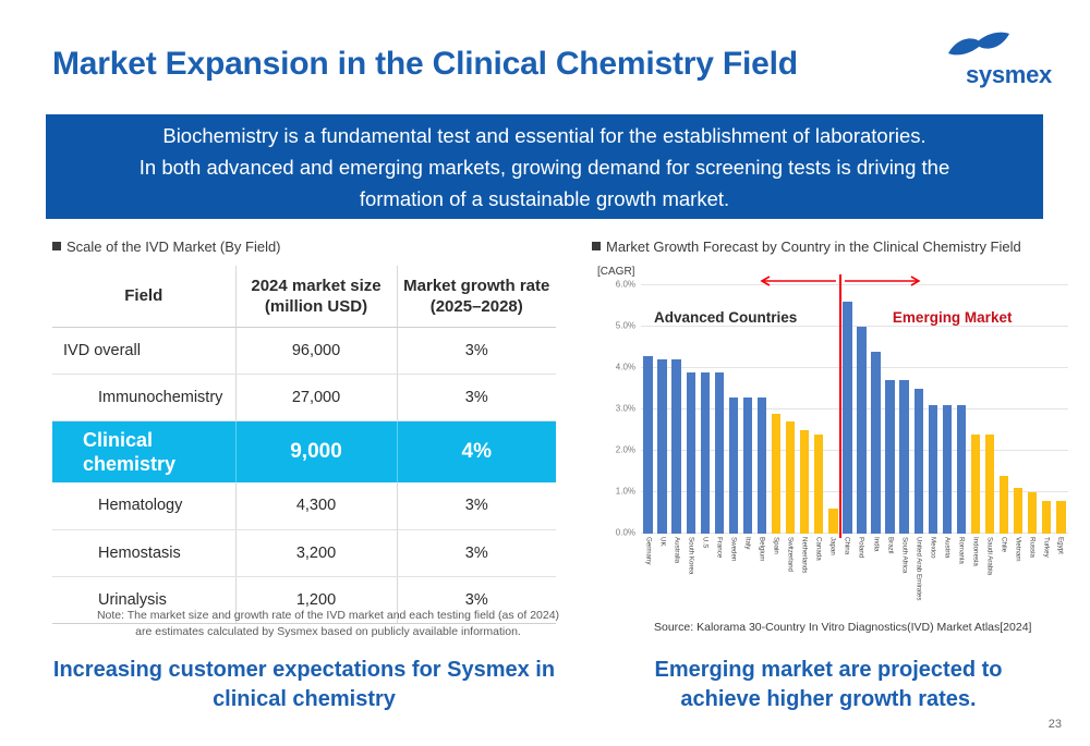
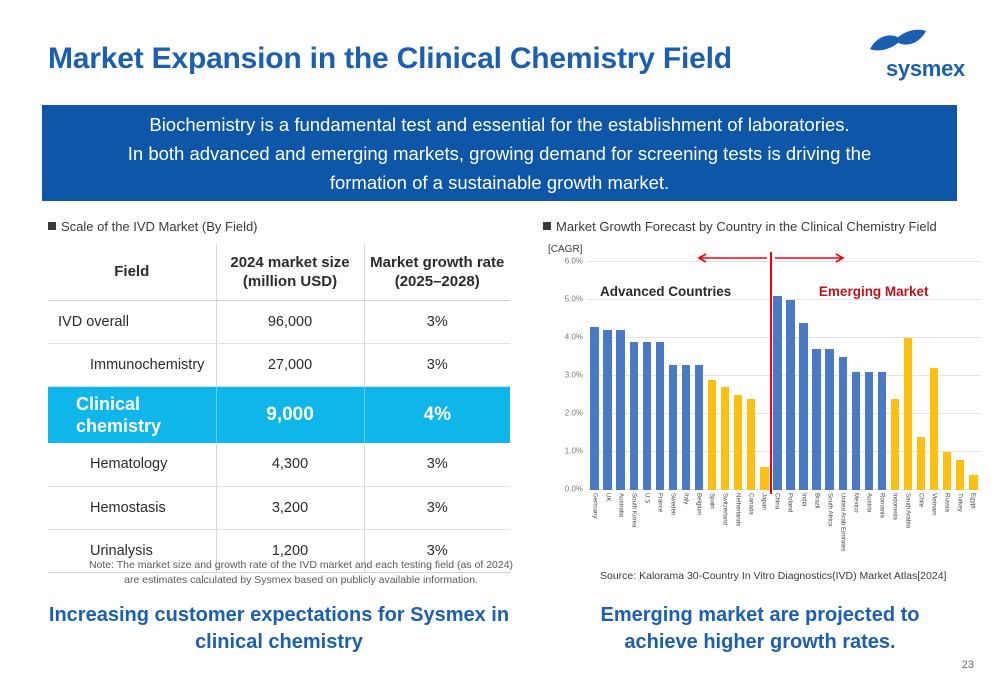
China: 5.6% -> 5.1%
Saudi Arabia: 2.4% -> 4.0%
Vietnam: 1.1% -> 3.2%
Egypt: 0.8% -> 0.4%
